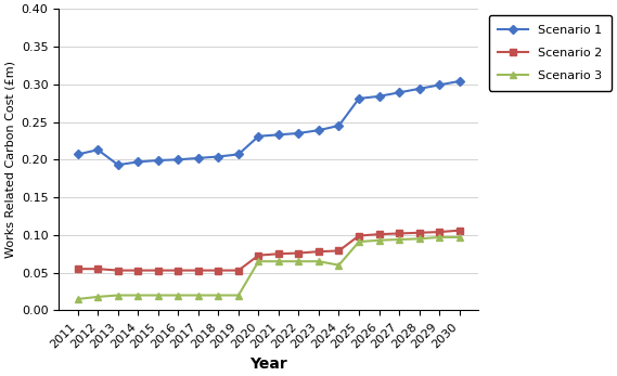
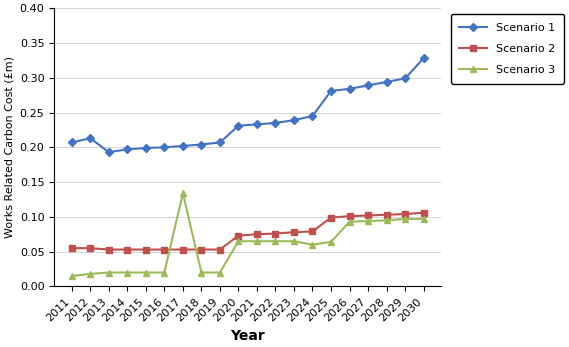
Scenario 3/2017: 0.020 -> 0.134
Scenario 3/2025: 0.091 -> 0.064
Scenario 1/2030: 0.304 -> 0.328
